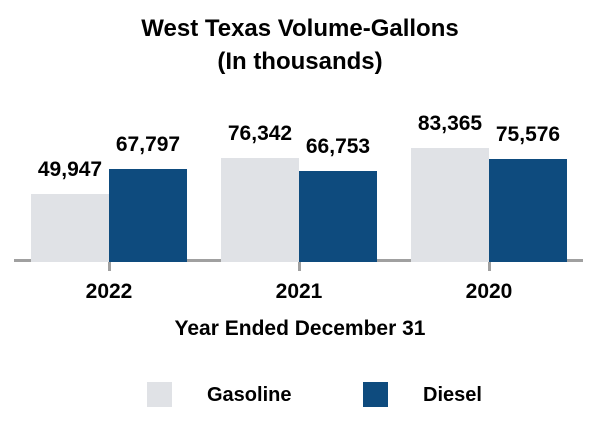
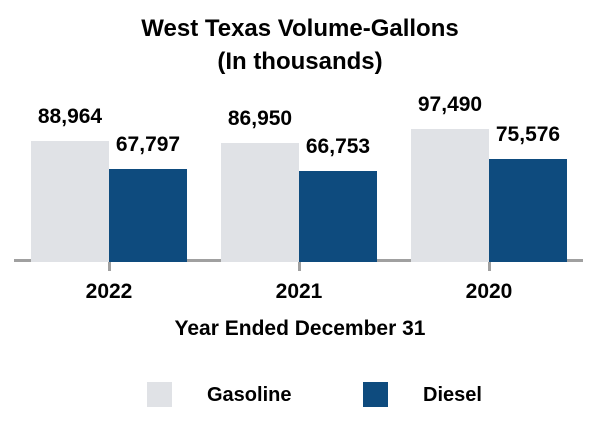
Gasoline/2022: 49,947 -> 88,964
Gasoline/2021: 76,342 -> 86,950
Gasoline/2020: 83,365 -> 97,490
